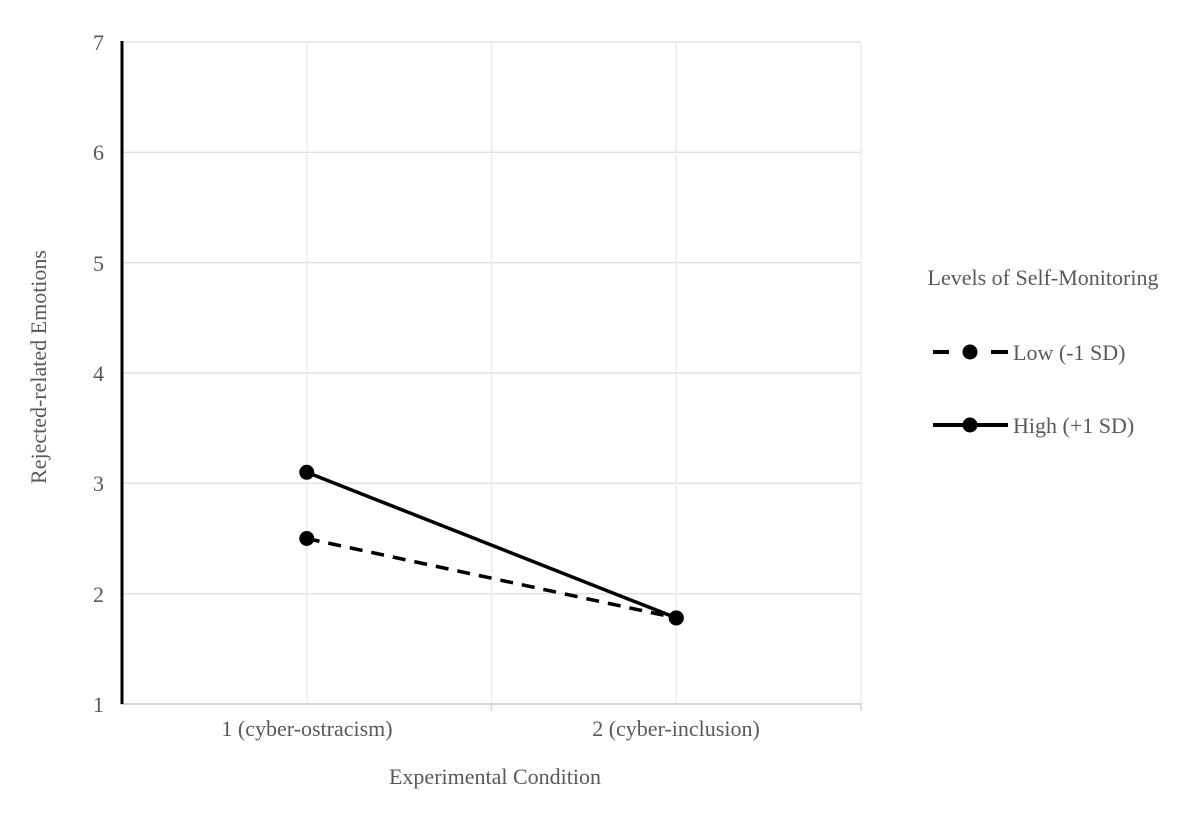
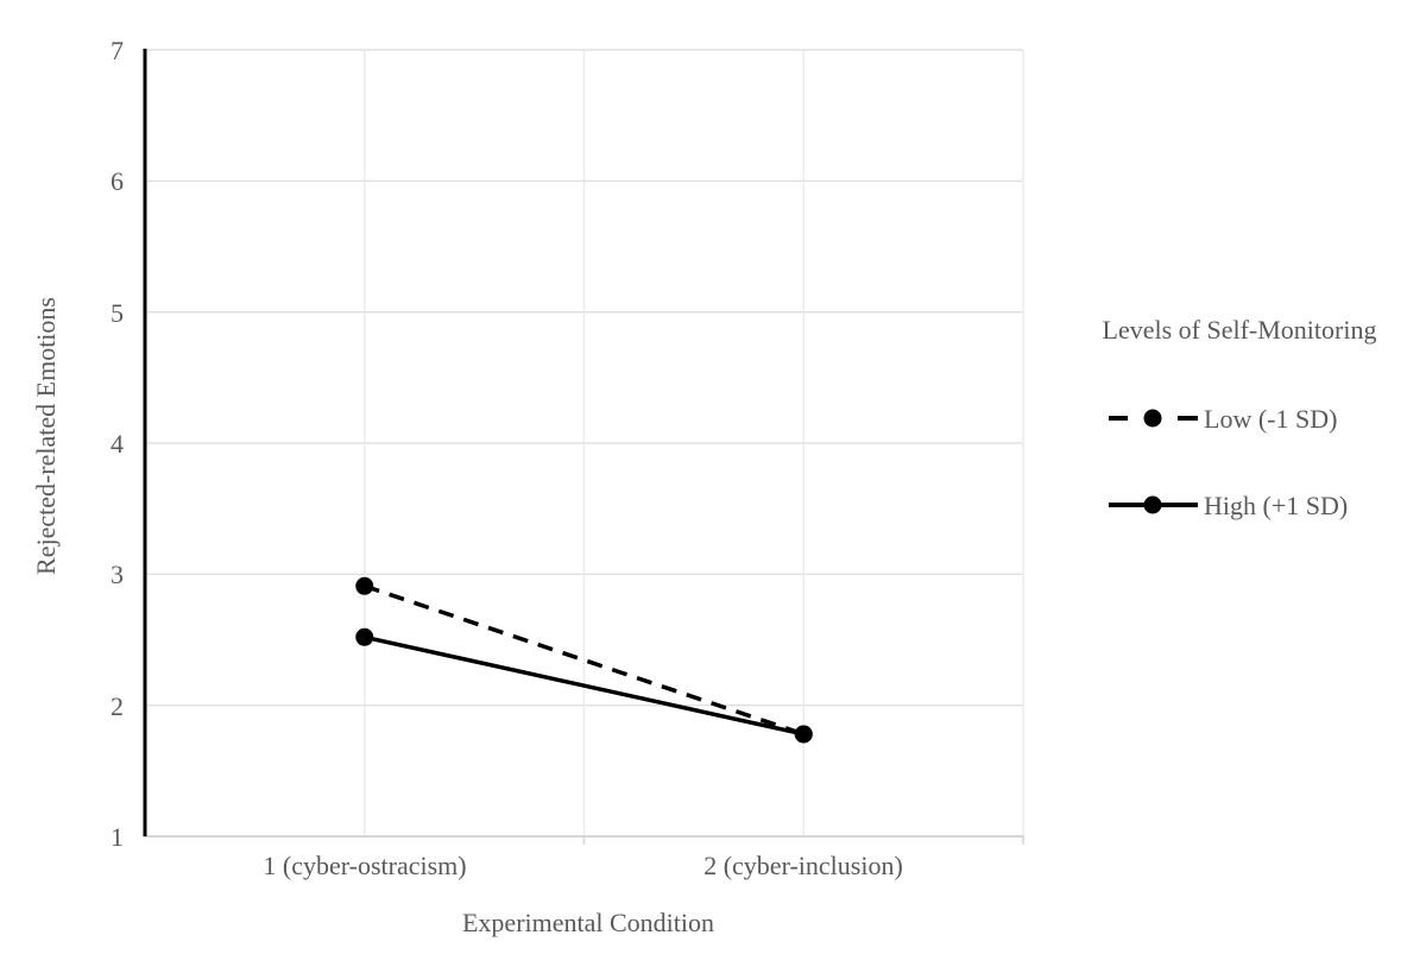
Low (-1 SD)/1 (cyber-ostracism): 2.50 -> 2.91
High (+1 SD)/1 (cyber-ostracism): 3.10 -> 2.52
